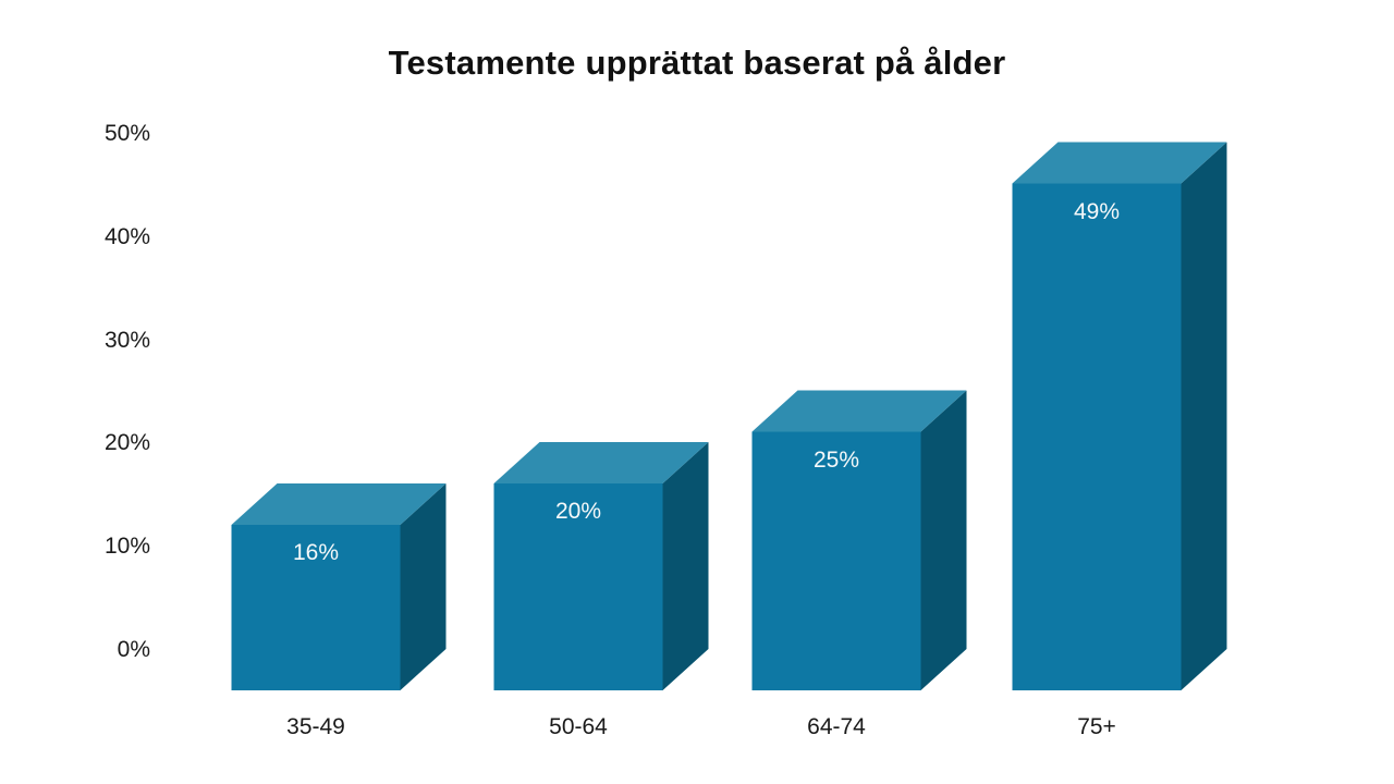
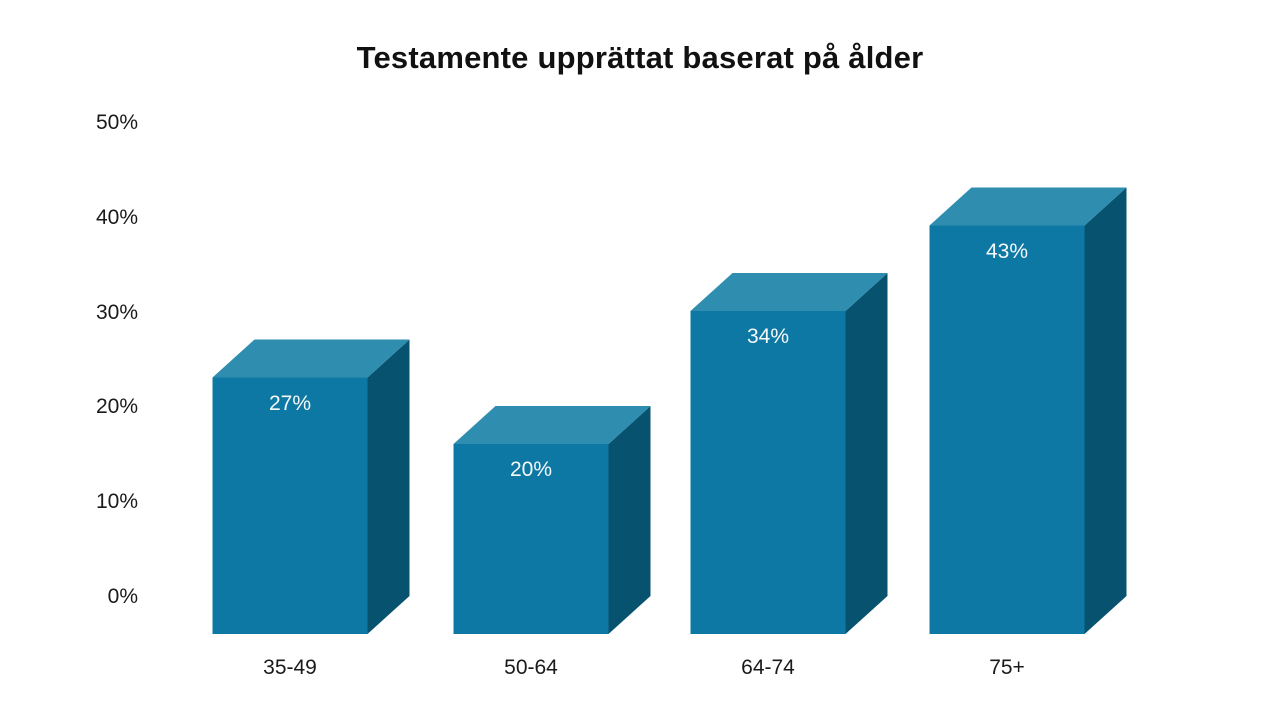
35-49: 16% -> 27%
64-74: 25% -> 34%
75+: 49% -> 43%
